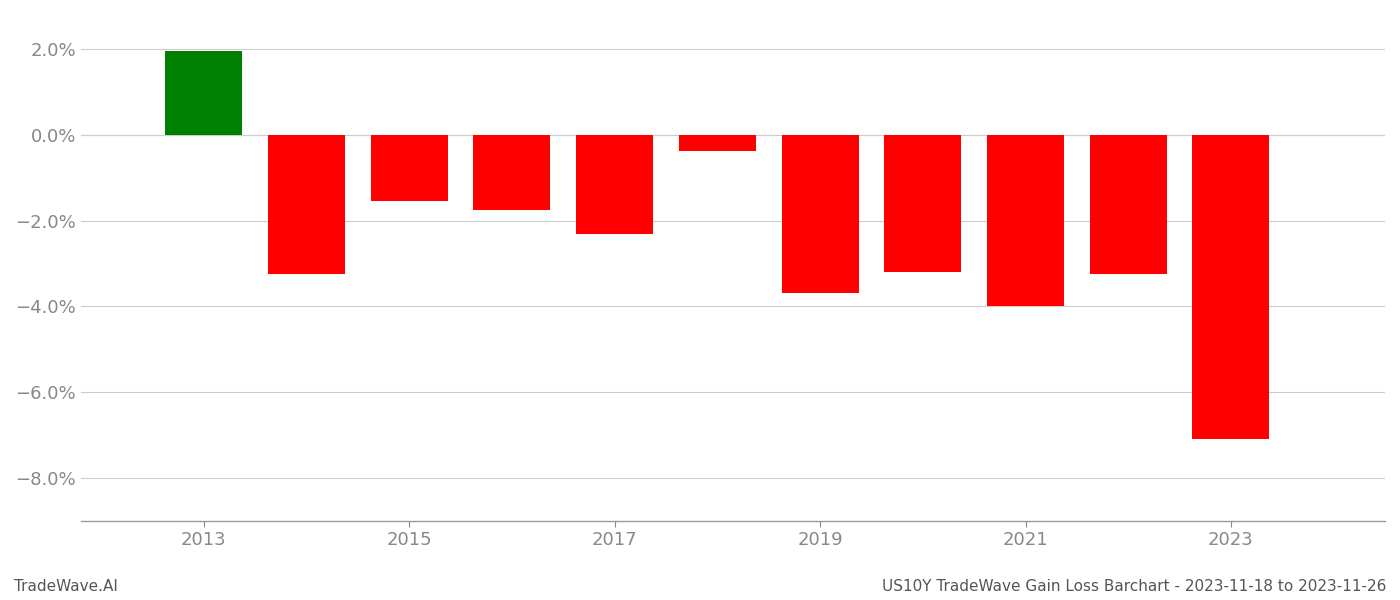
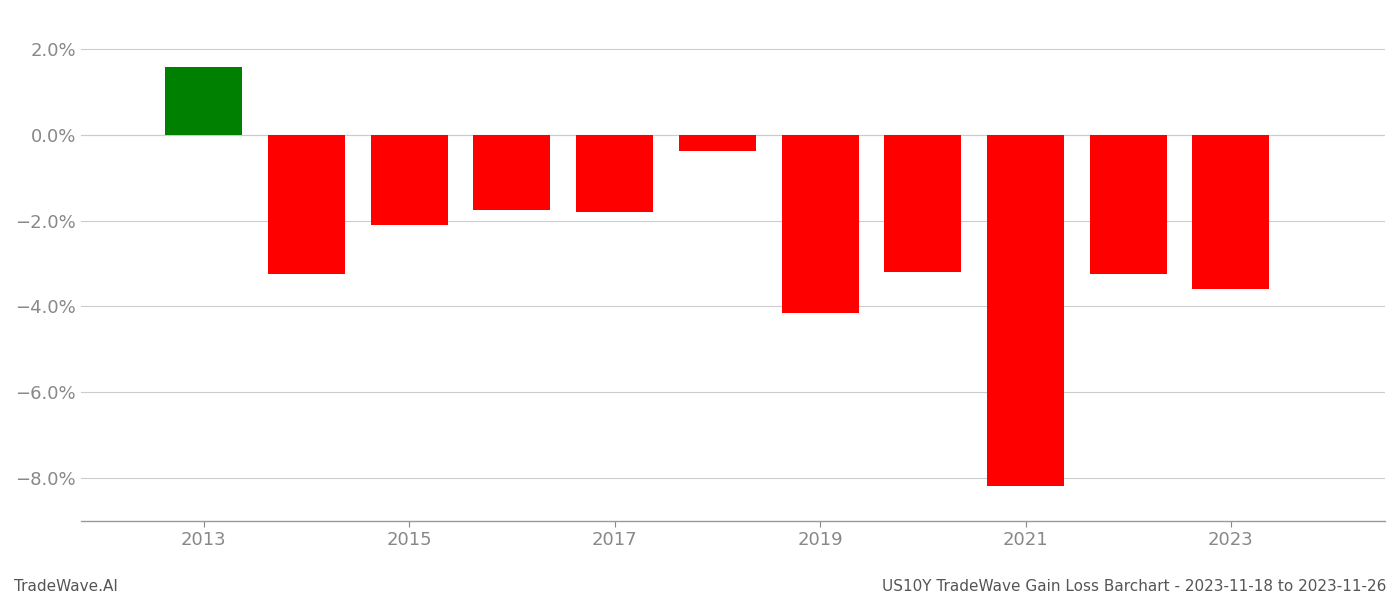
2013: 1.95% -> 1.58%
2015: -1.55% -> -2.10%
2017: -2.30% -> -1.80%
2019: -3.70% -> -4.15%
2021: -4.00% -> -8.20%
2023: -7.10% -> -3.60%
